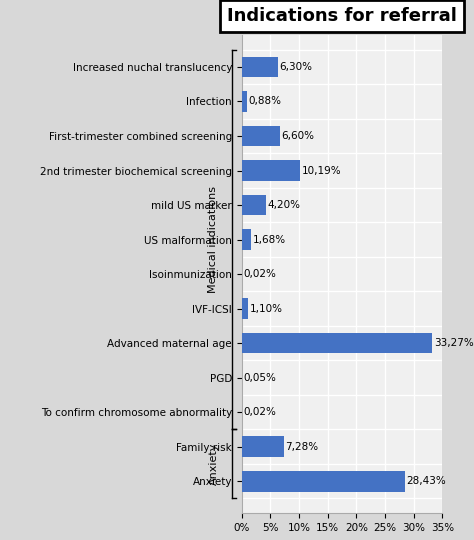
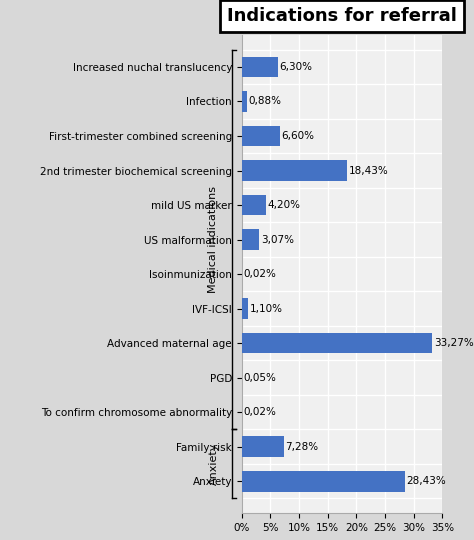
2nd trimester biochemical screening: 10,19% -> 18,43%
US malformation: 1,68% -> 3,07%
